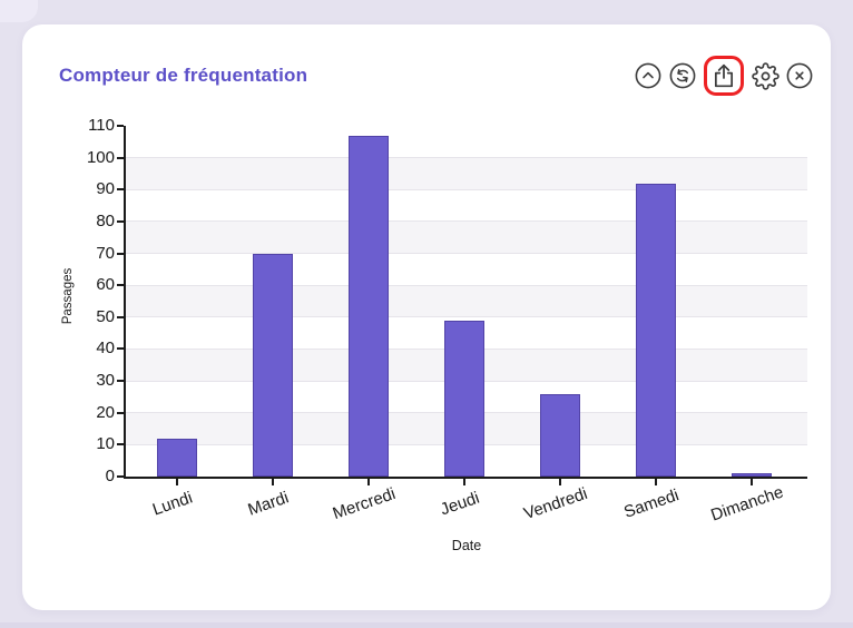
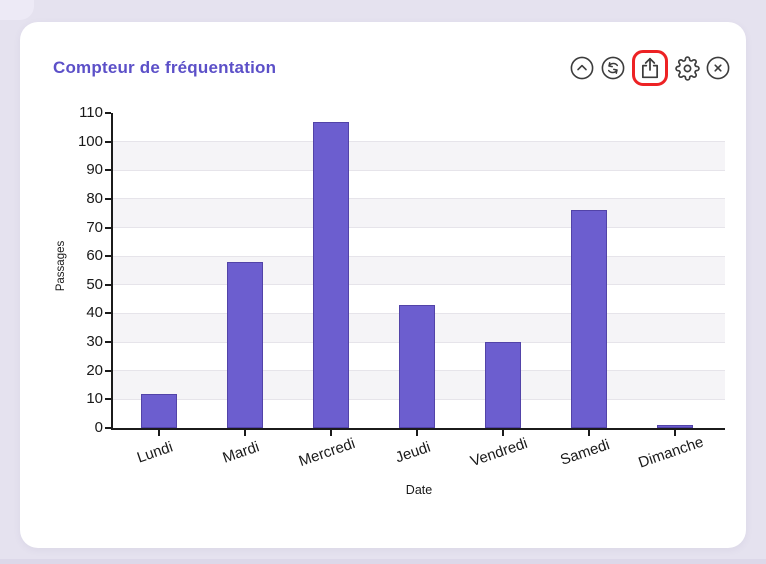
Mardi: 70 -> 58
Jeudi: 49 -> 43
Vendredi: 26 -> 30
Samedi: 92 -> 76
